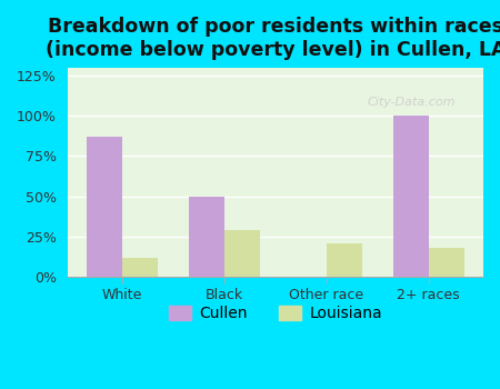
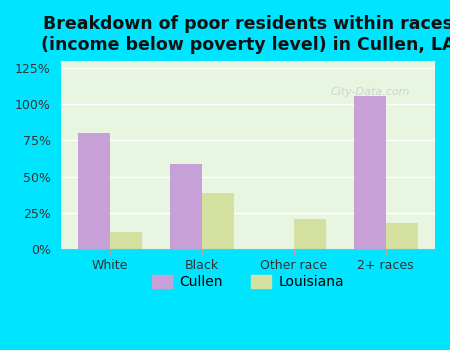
Cullen/White: 87% -> 80%
Cullen/Black: 50% -> 59%
Louisiana/Black: 29% -> 39%
Cullen/2+ races: 100% -> 106%
